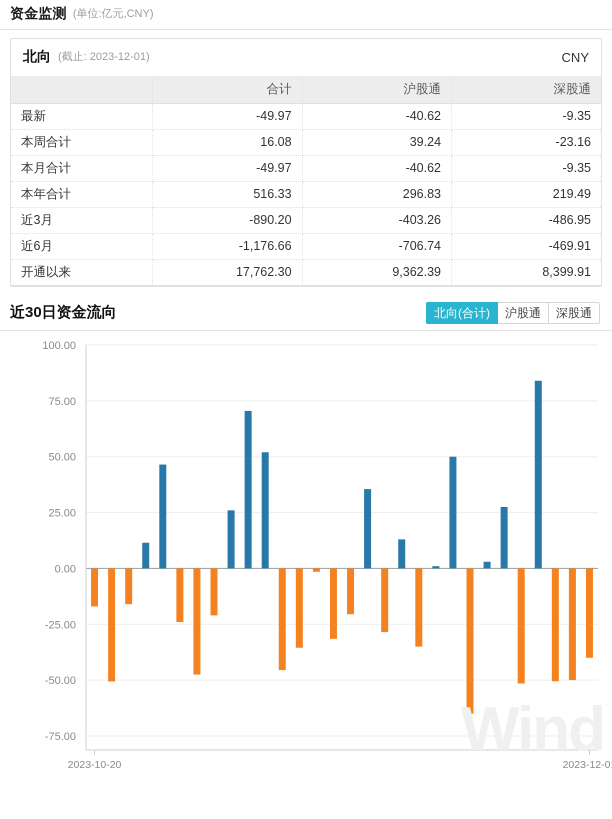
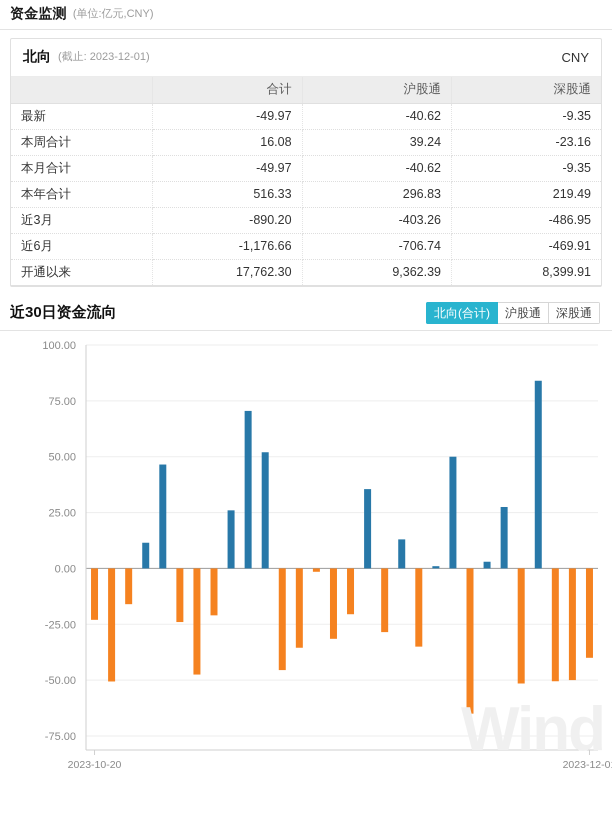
2023-10-20: -17 -> -23
